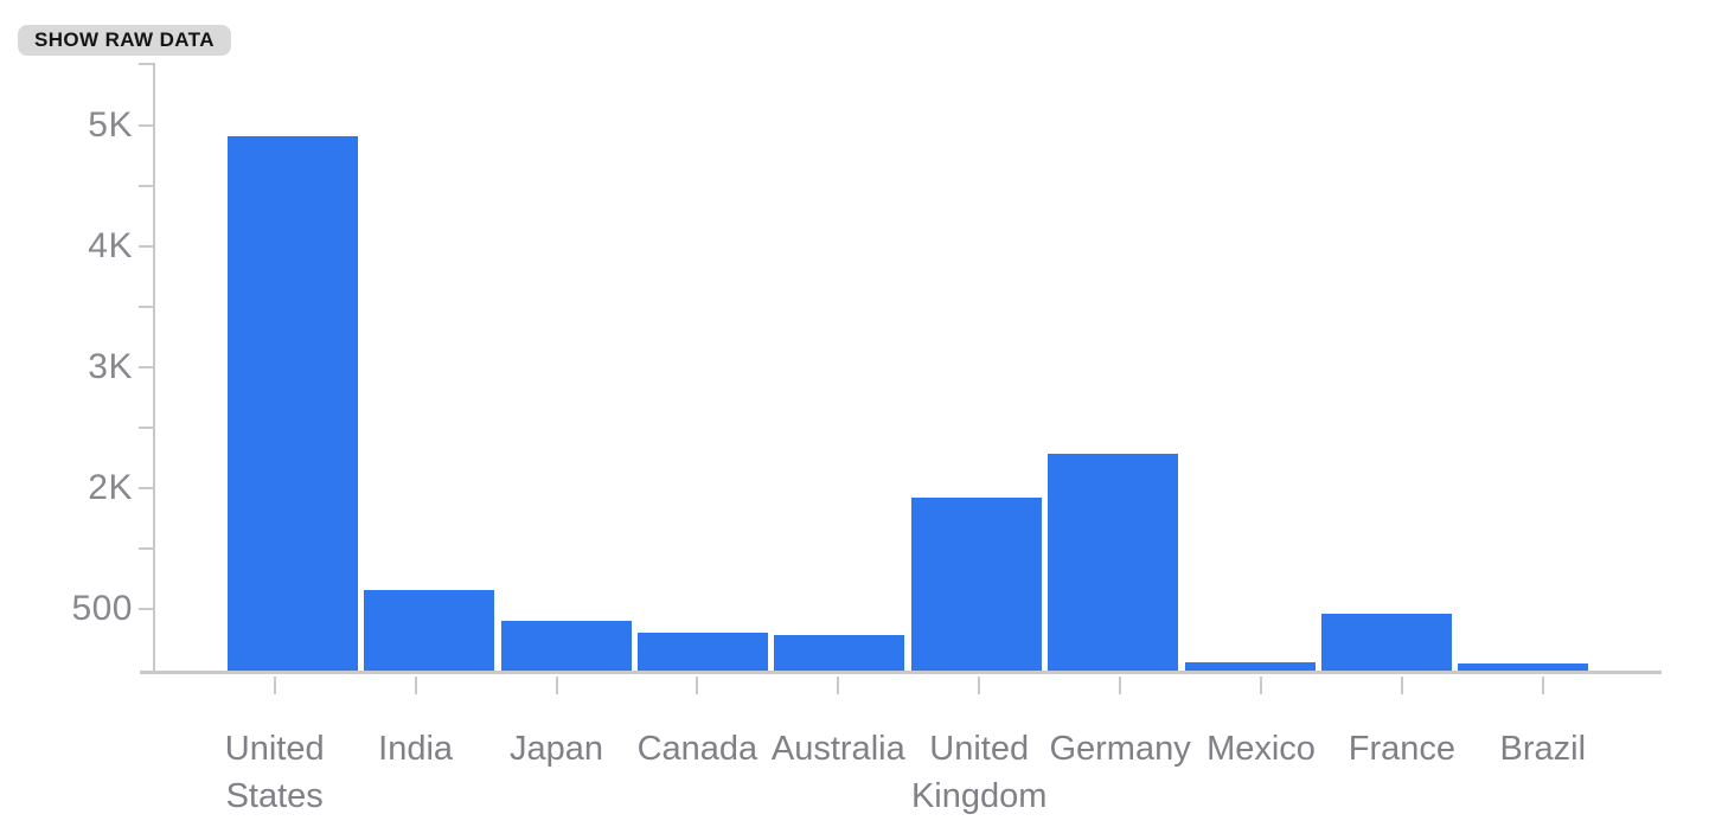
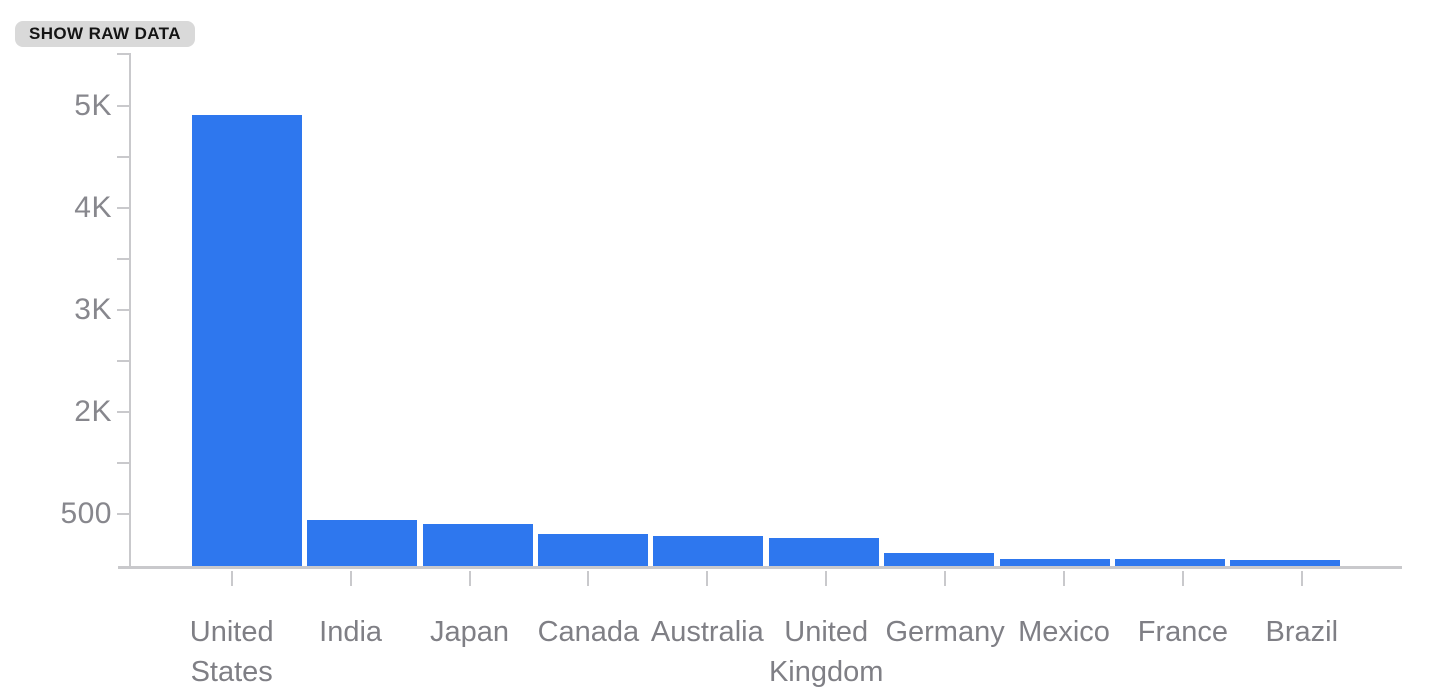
India: 1.16K -> 0.94K
United Kingdom: 1.92K -> 0.76K
Germany: 2.28K -> 0.62K
France: 0.96K -> 0.56K
